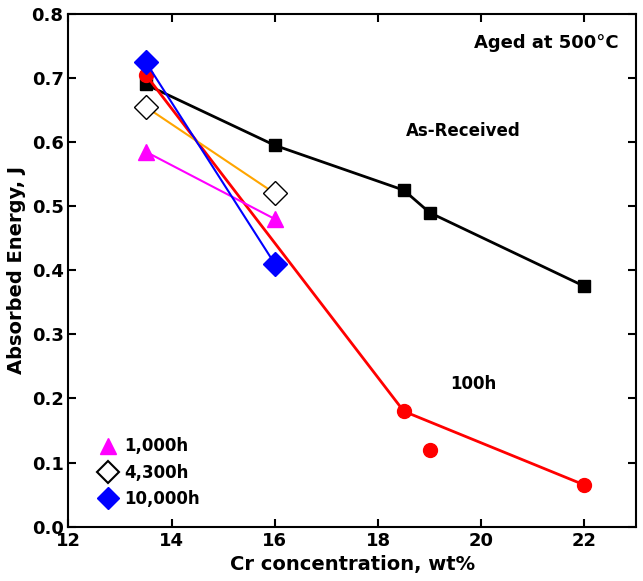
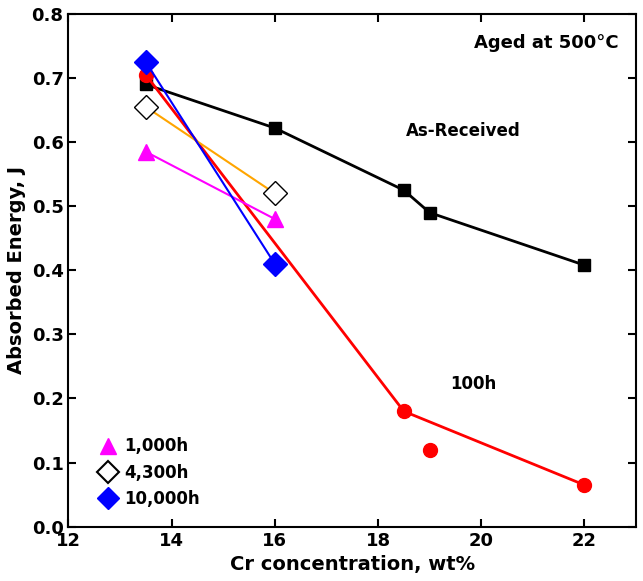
4,300h/16: 0.595 -> 0.622
4,300h/22: 0.375 -> 0.408
